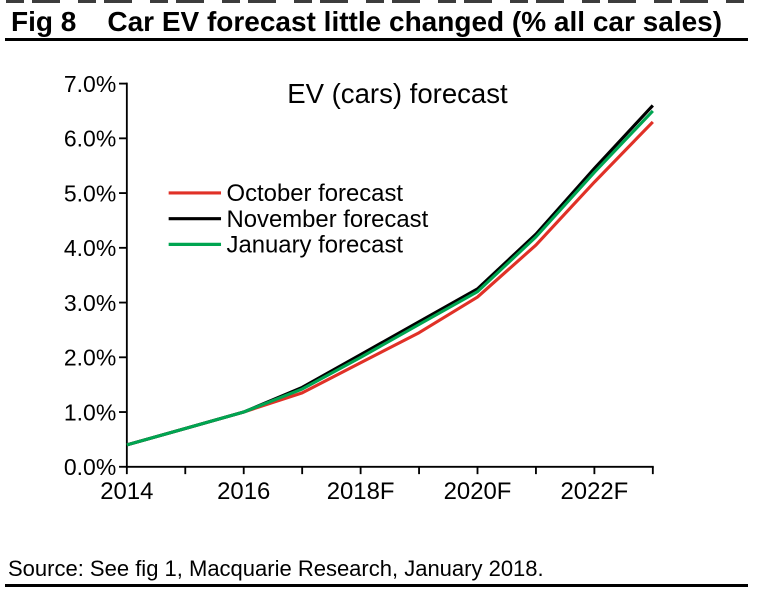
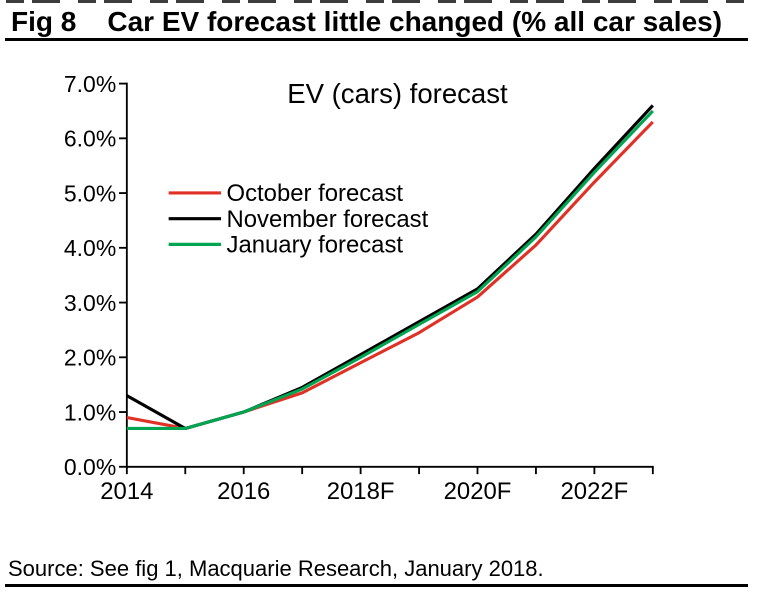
October forecast/2014: 0.4% -> 0.9%
November forecast/2014: 0.4% -> 1.3%
January forecast/2014: 0.4% -> 0.7%
